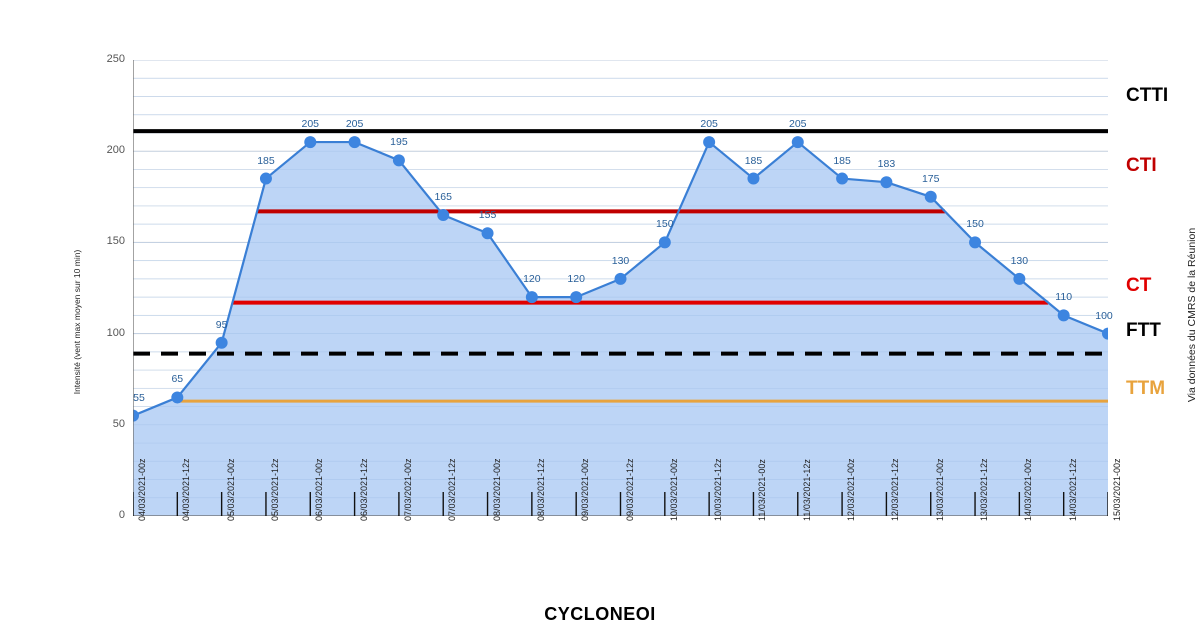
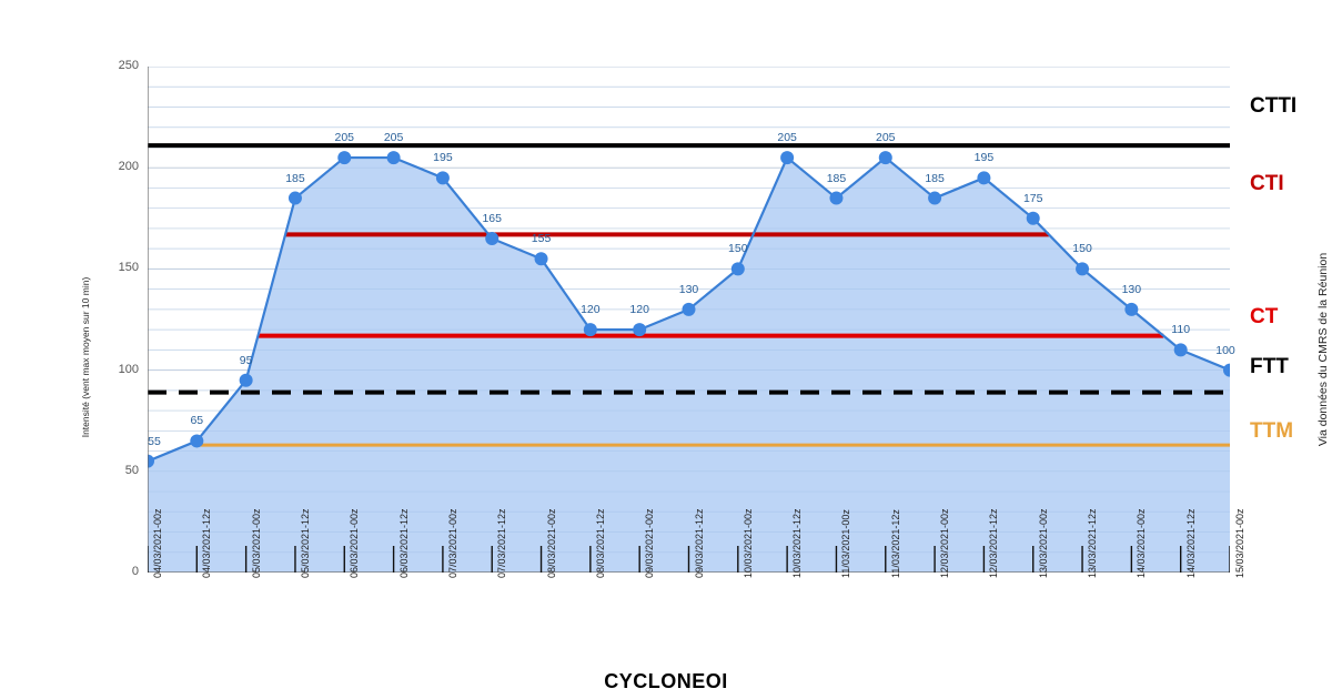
12/03/2021-12z: 183 -> 195
